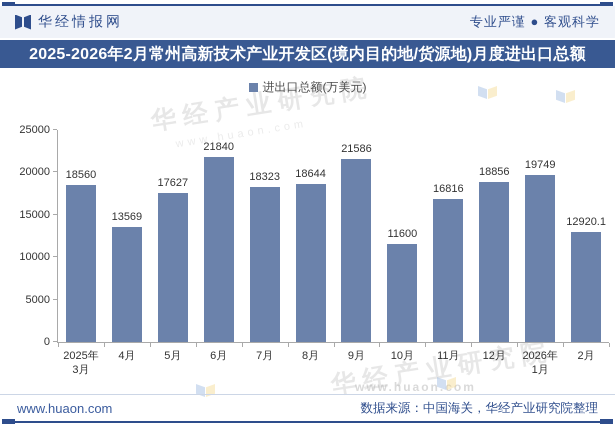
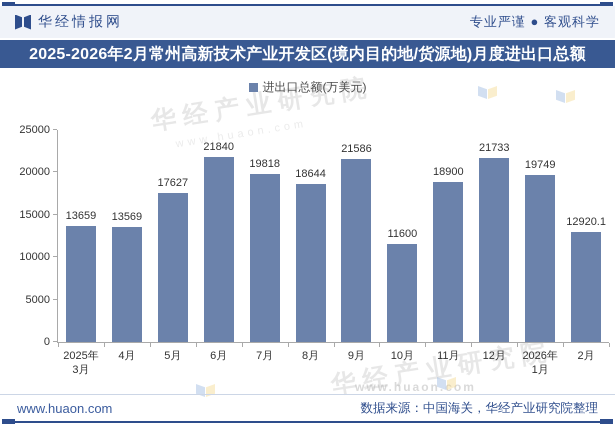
2025年 3月: 18560 -> 13659
7月: 18323 -> 19818
11月: 16816 -> 18900
12月: 18856 -> 21733
